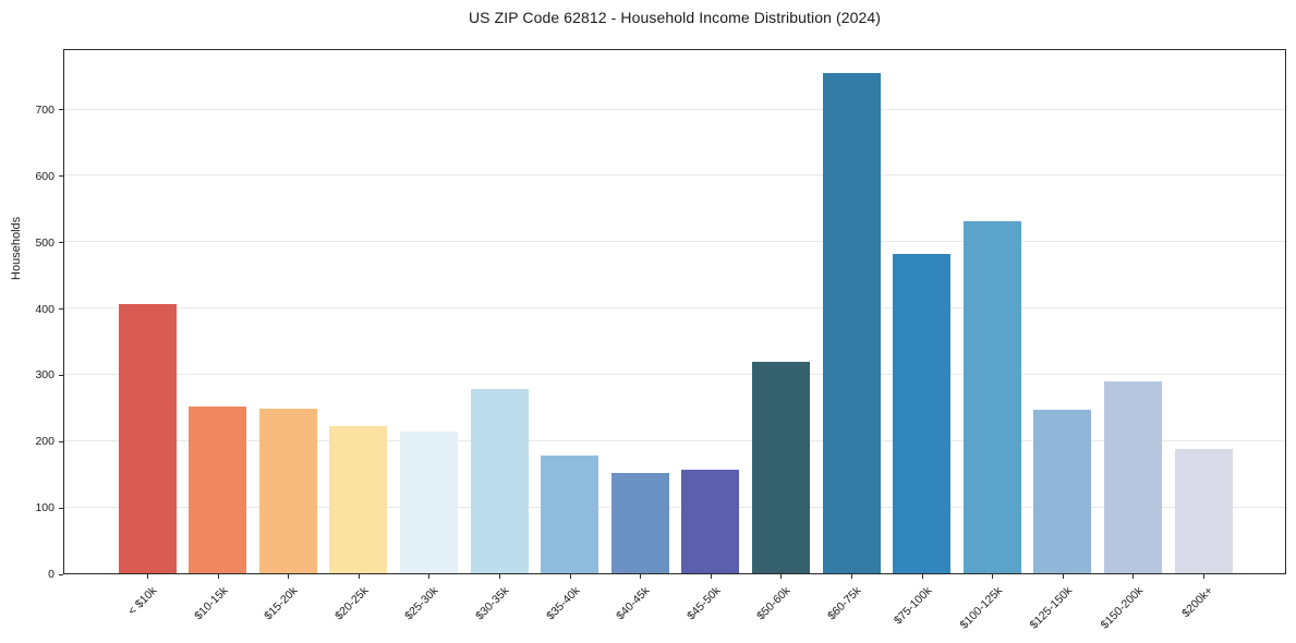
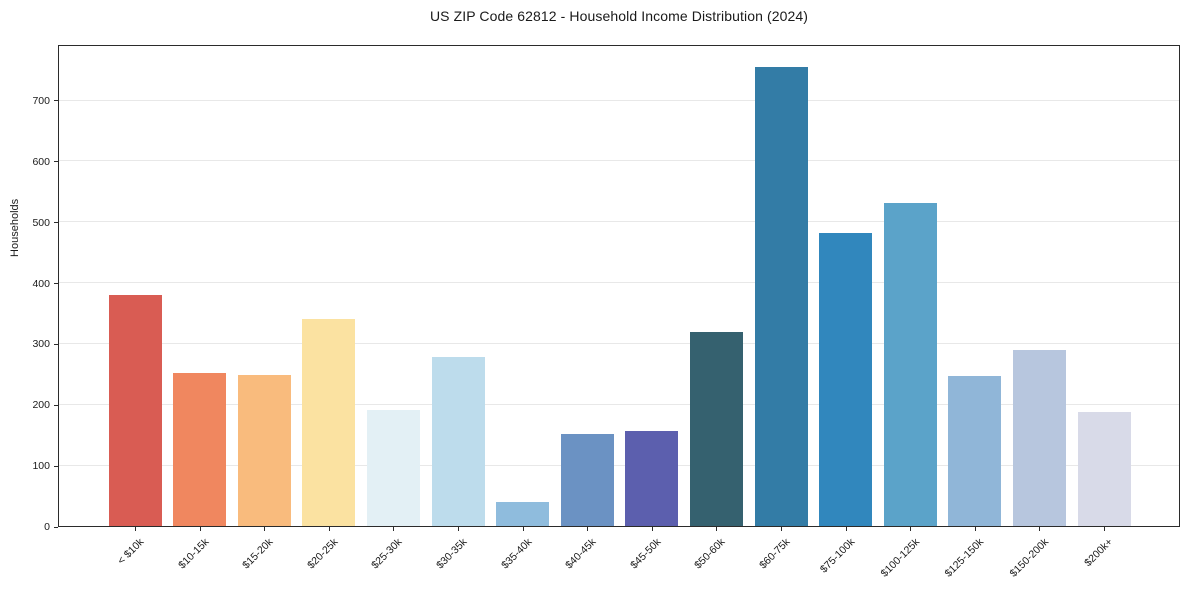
< $10k: 410 -> 380
$20-25k: 220 -> 340
$25-30k: 210 -> 190
$35-40k: 180 -> 40
